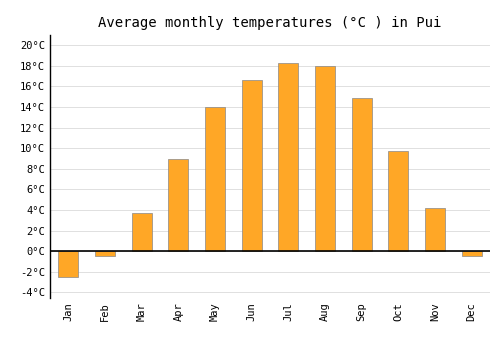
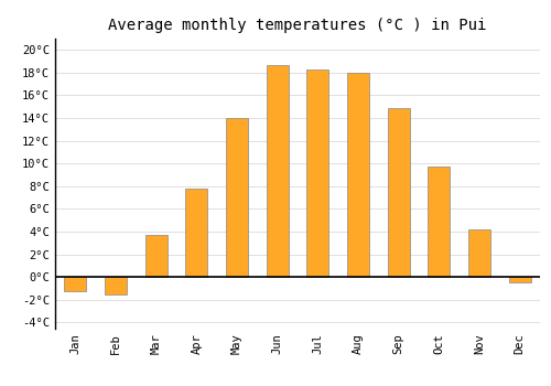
Jan: -2.5°C -> -1.2°C
Feb: -0.5°C -> -1.5°C
Apr: 9.0°C -> 7.8°C
Jun: 16.6°C -> 18.7°C
